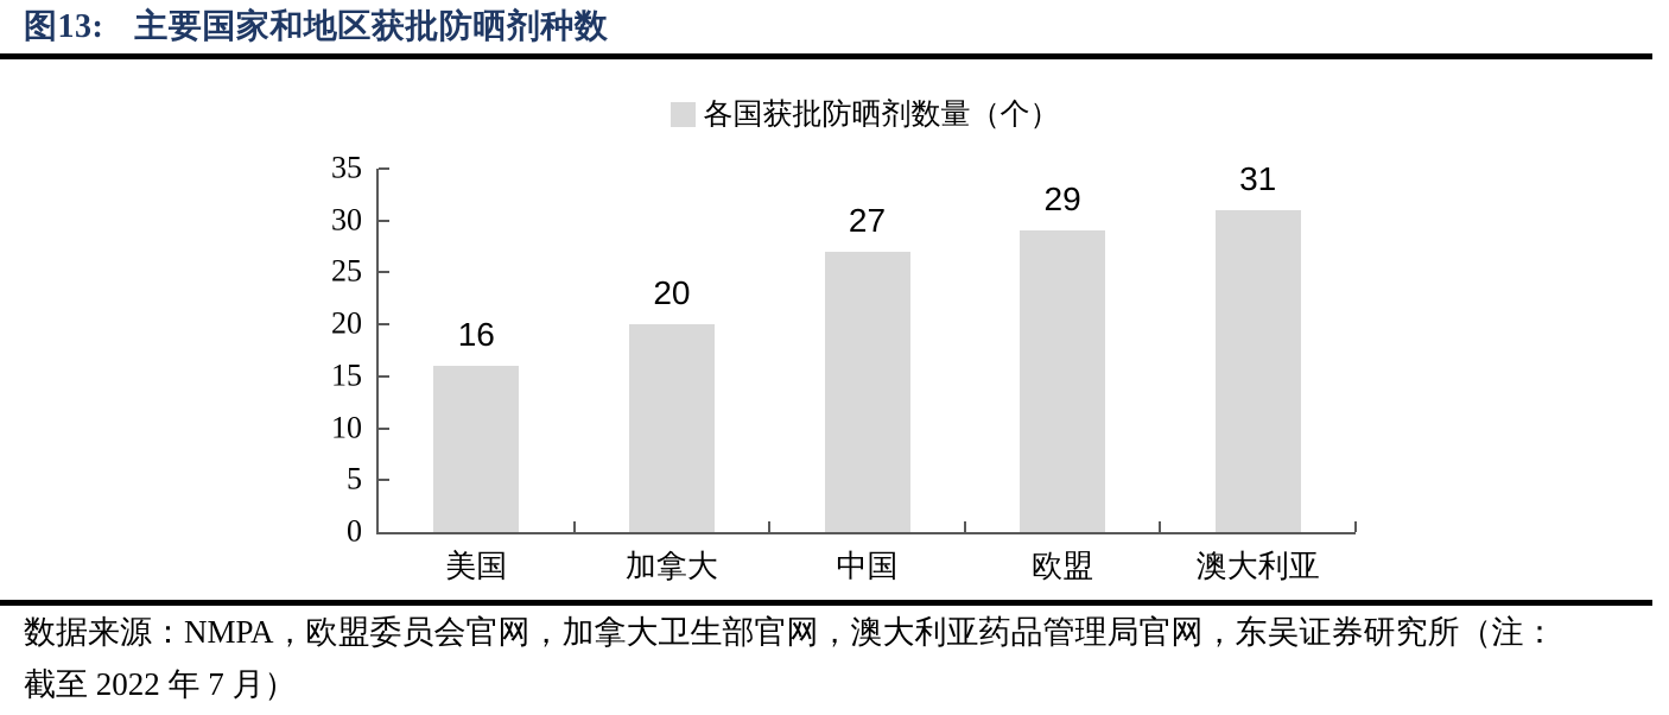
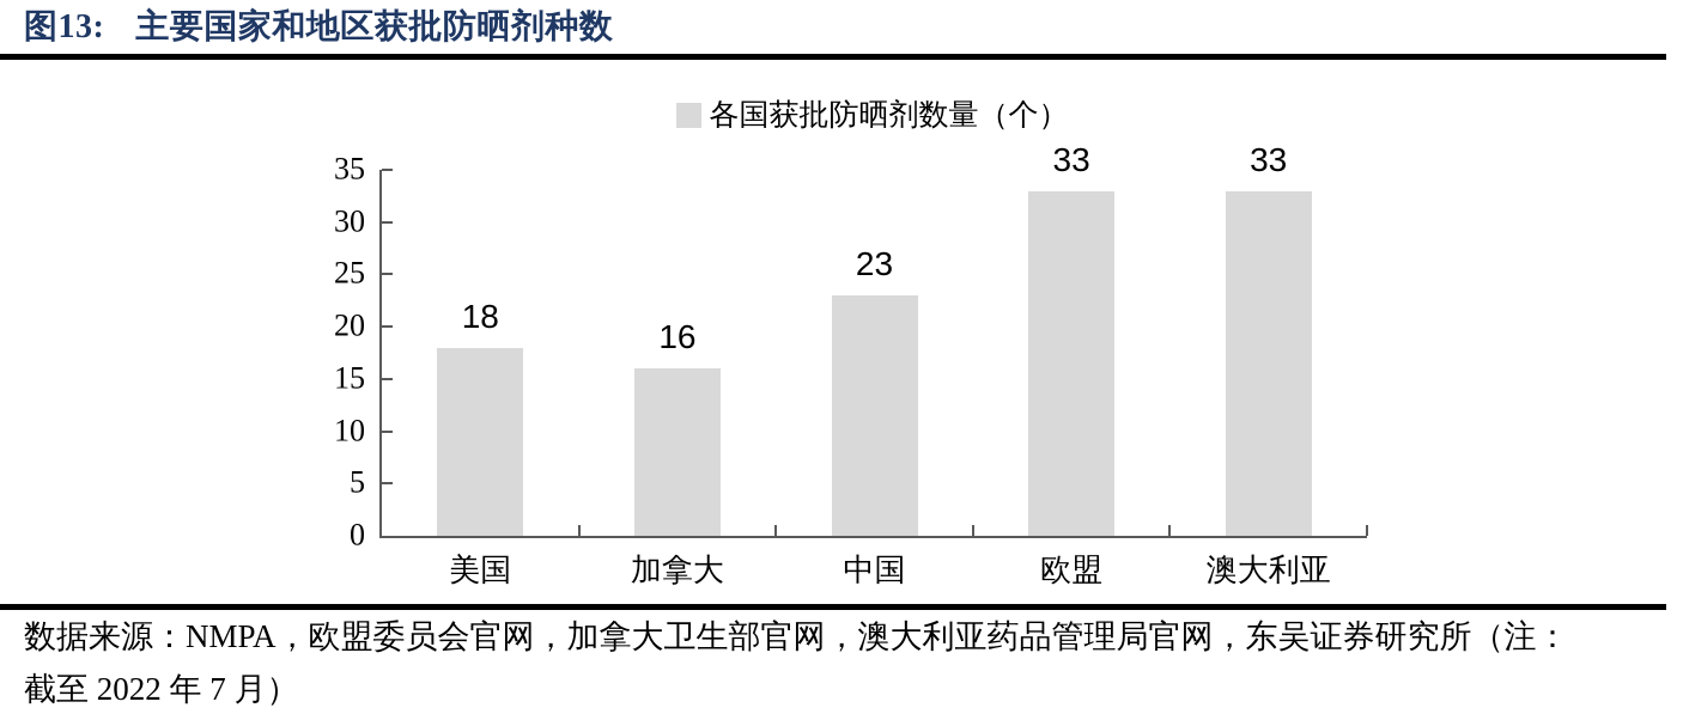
美国: 16 -> 18
加拿大: 20 -> 16
中国: 27 -> 23
欧盟: 29 -> 33
澳大利亚: 31 -> 33
